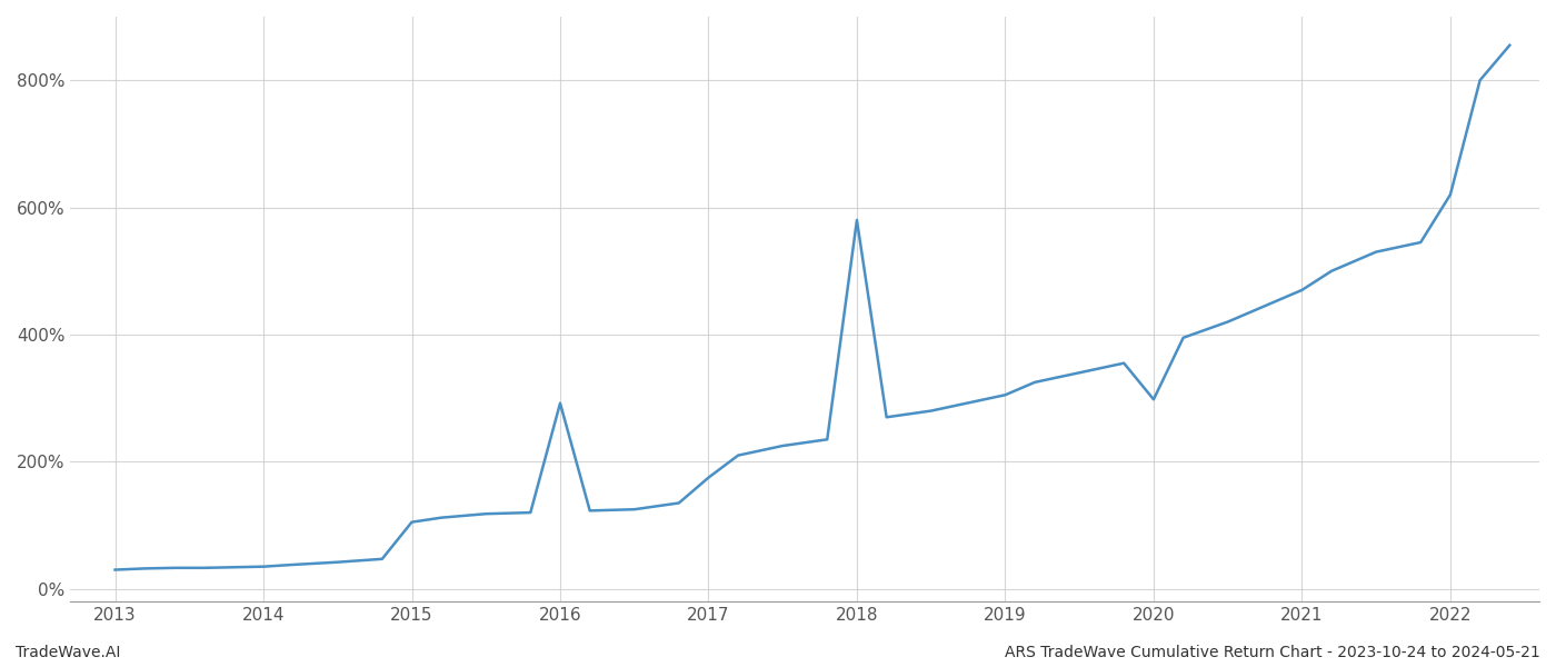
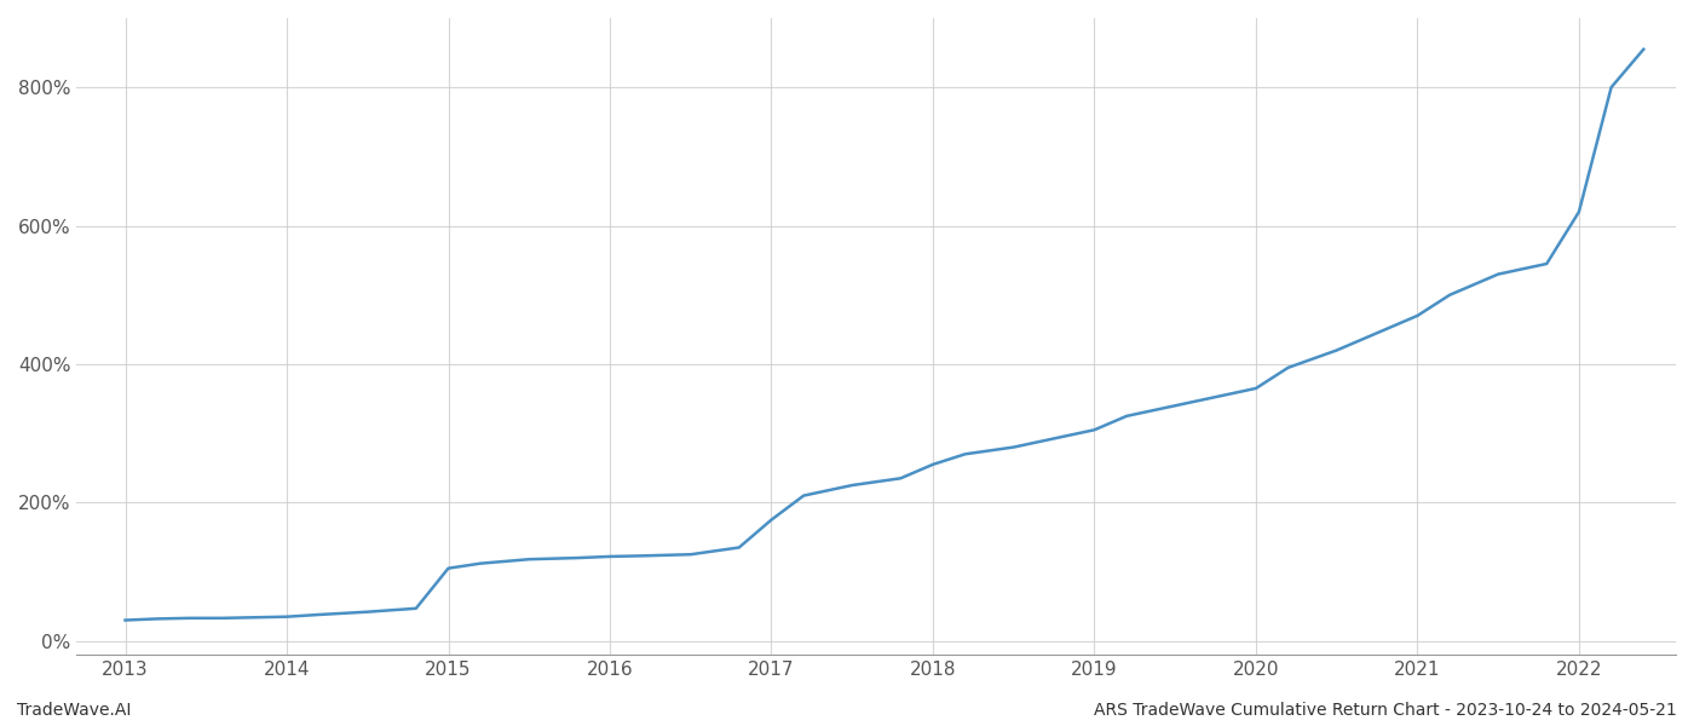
2016: 292% -> 122%
2018: 580% -> 255%
2020: 298% -> 365%
